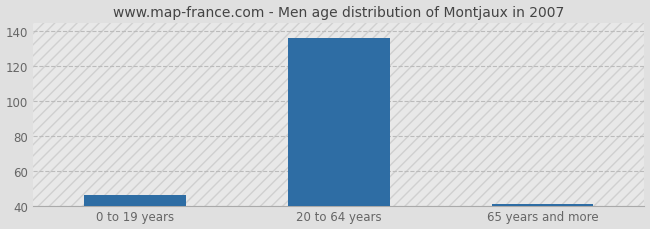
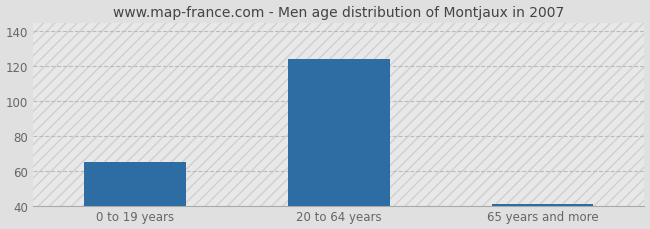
0 to 19 years: 46 -> 65
20 to 64 years: 136 -> 124
